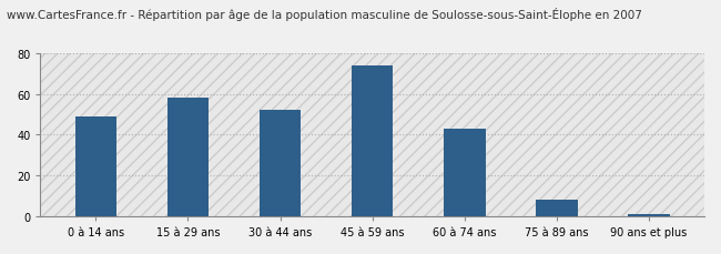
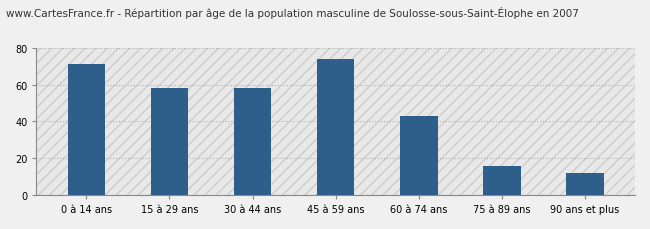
0 à 14 ans: 49 -> 71
30 à 44 ans: 52 -> 58
75 à 89 ans: 8 -> 16
90 ans et plus: 1 -> 12
